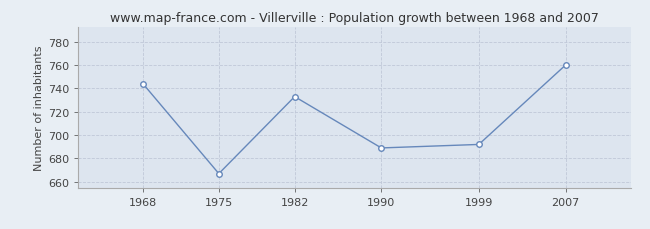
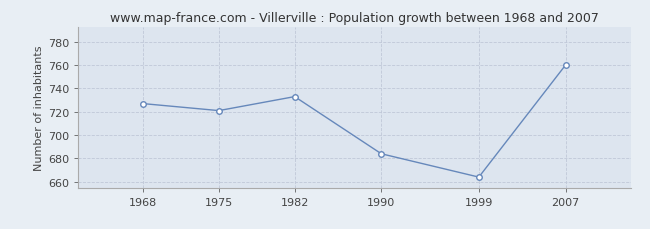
1968: 744 -> 727
1975: 667 -> 721
1990: 689 -> 684
1999: 692 -> 664
